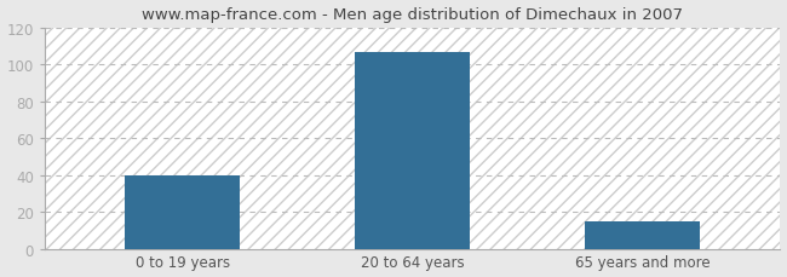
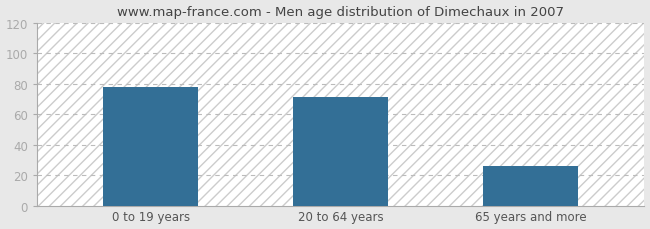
0 to 19 years: 40 -> 78
20 to 64 years: 107 -> 71
65 years and more: 15 -> 26
